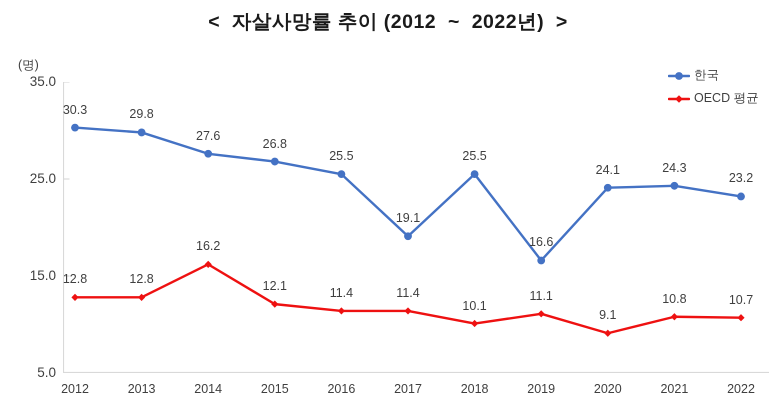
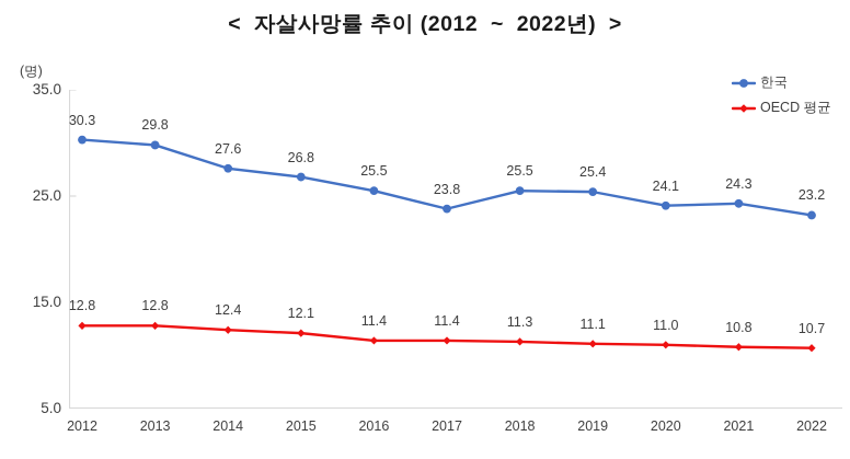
OECD 평균/2014: 16.2 -> 12.4
한국/2017: 19.1 -> 23.8
OECD 평균/2018: 10.1 -> 11.3
한국/2019: 16.6 -> 25.4
OECD 평균/2020: 9.1 -> 11.0
